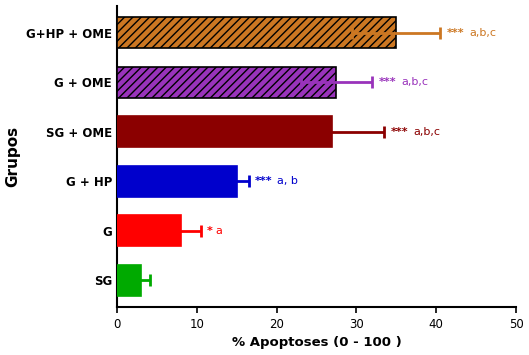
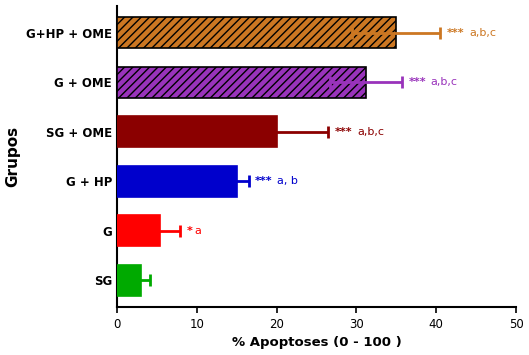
G + OME: 27.5 -> 31.2
SG + OME: 27.0 -> 20.0
G: 8.0 -> 5.4
